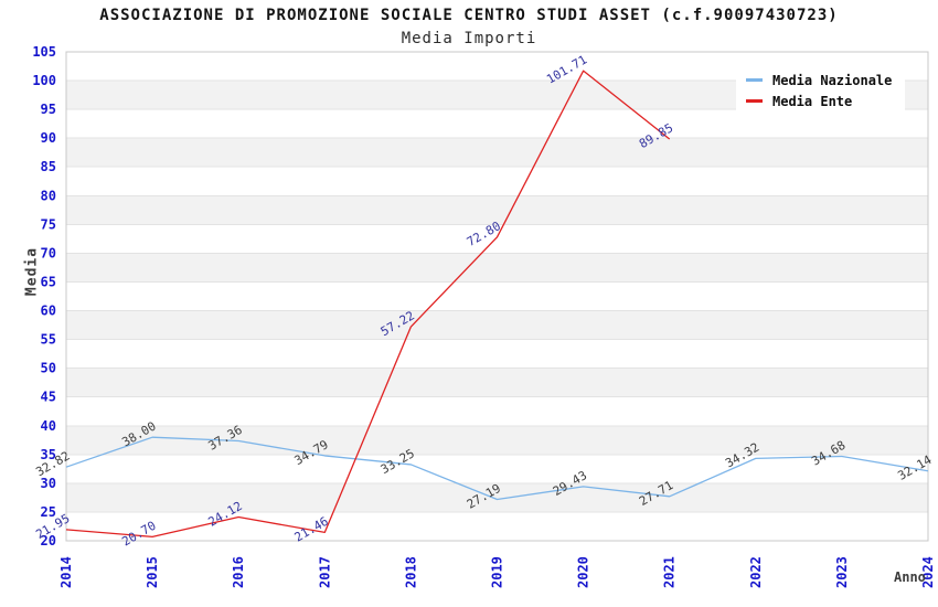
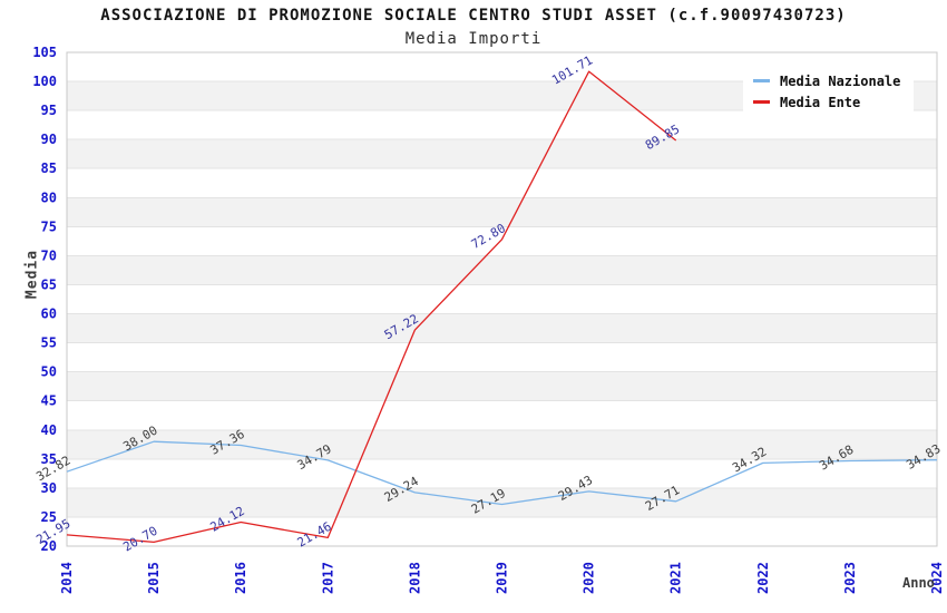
Media Nazionale/2018: 33.25 -> 29.24
Media Nazionale/2024: 32.14 -> 34.83
